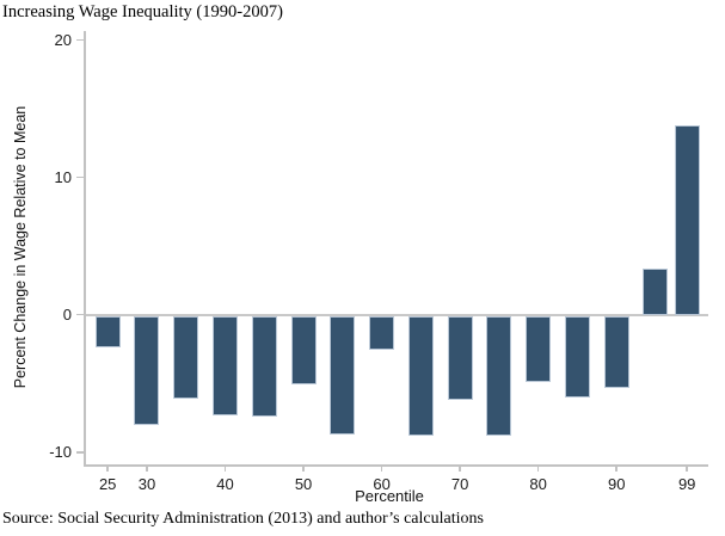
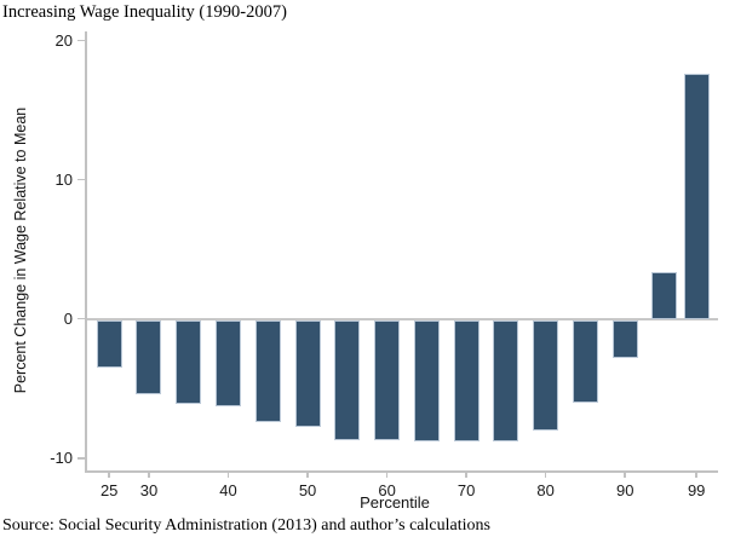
25: -2.3 -> -3.4
30: -7.9 -> -5.3
40: -7.2 -> -6.2
50: -5.0 -> -7.7
60: -2.5 -> -8.6
70: -6.1 -> -8.7
80: -4.8 -> -7.9
90: -5.2 -> -2.7
99: 13.8 -> 17.6
